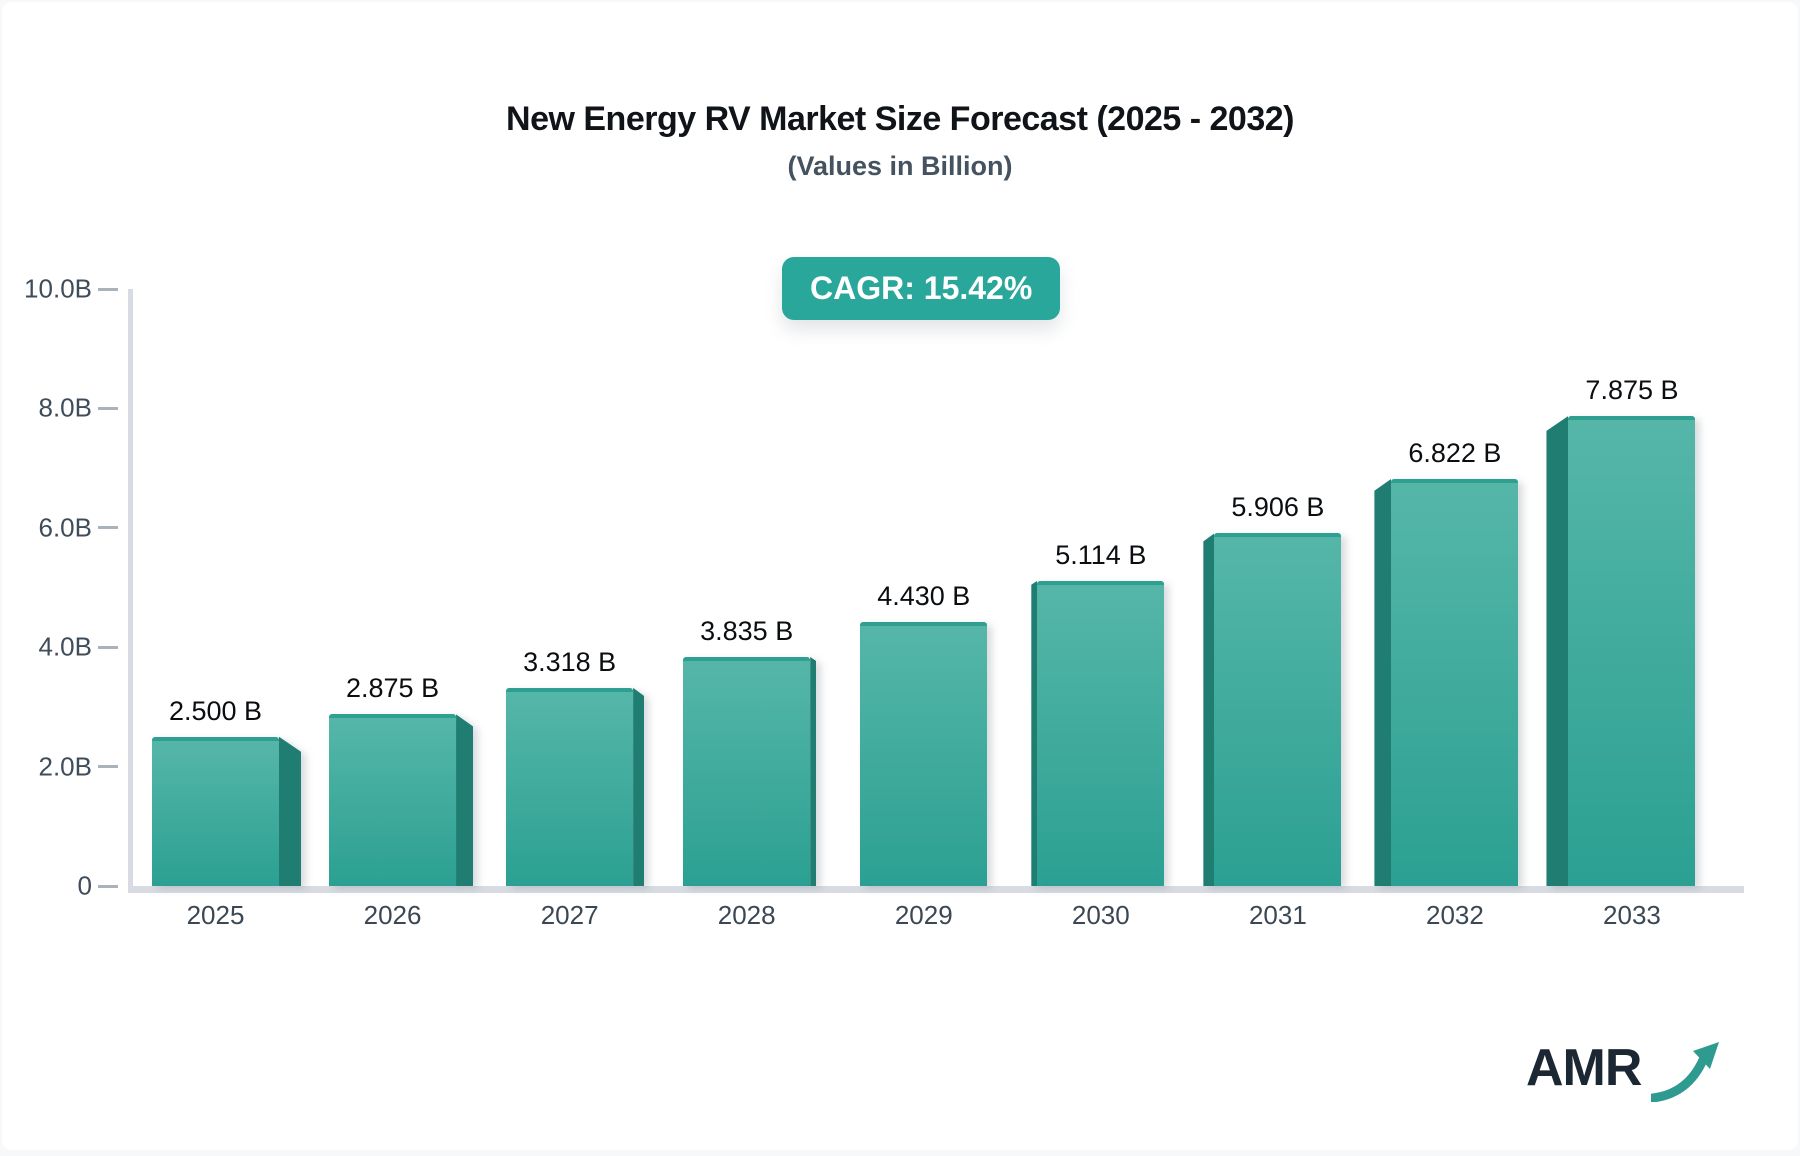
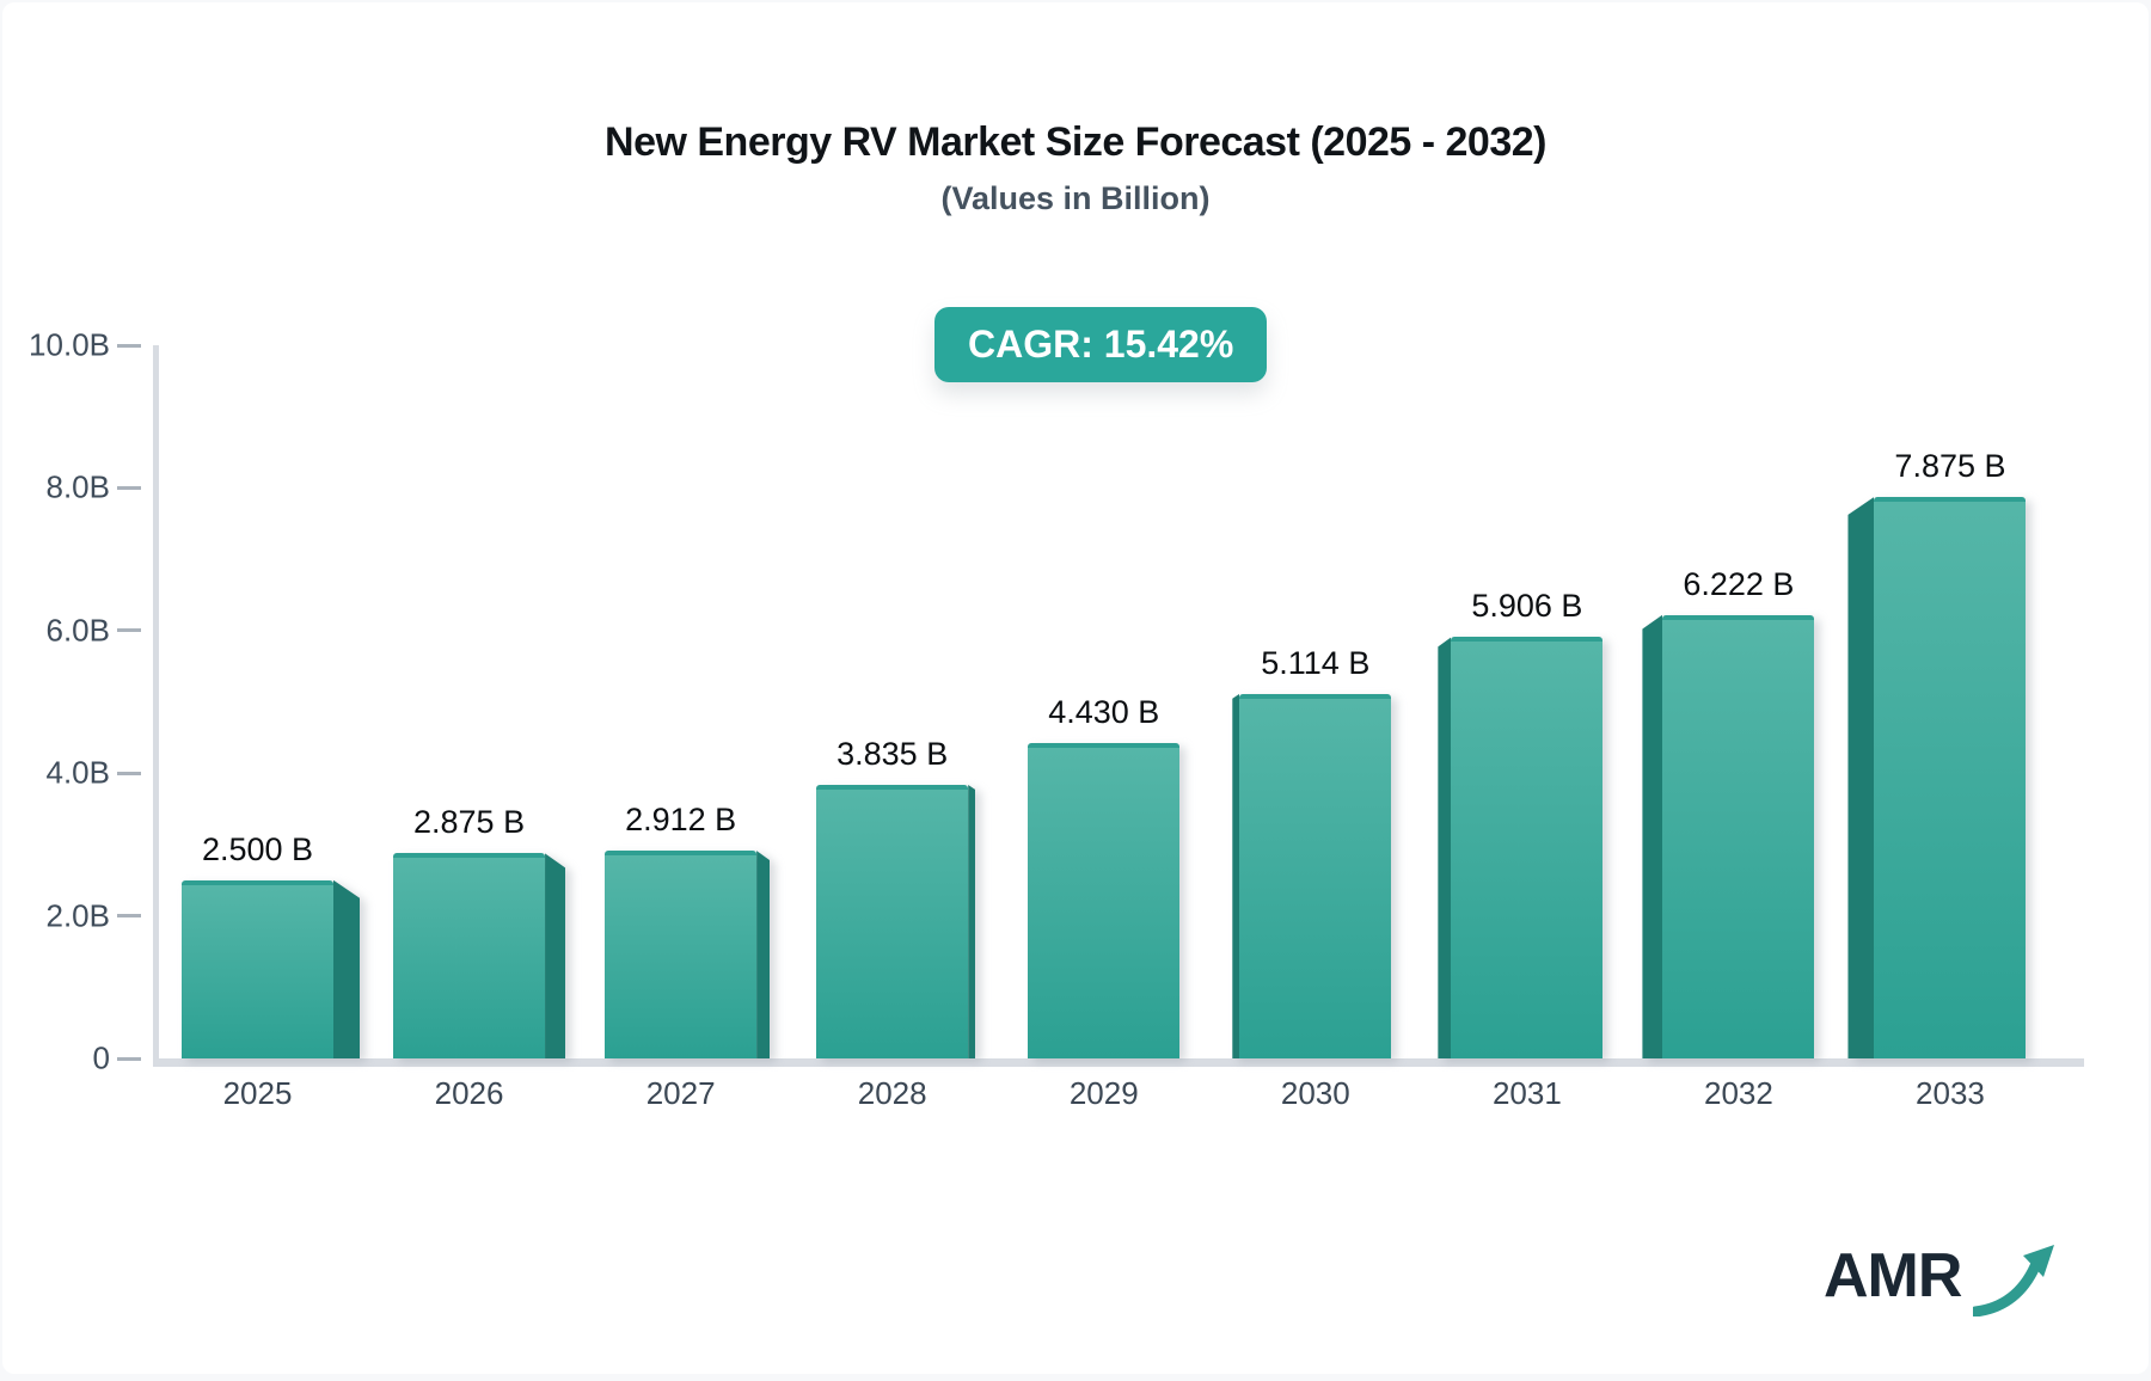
2027: 3.318 -> 2.912
2032: 6.822 -> 6.222
